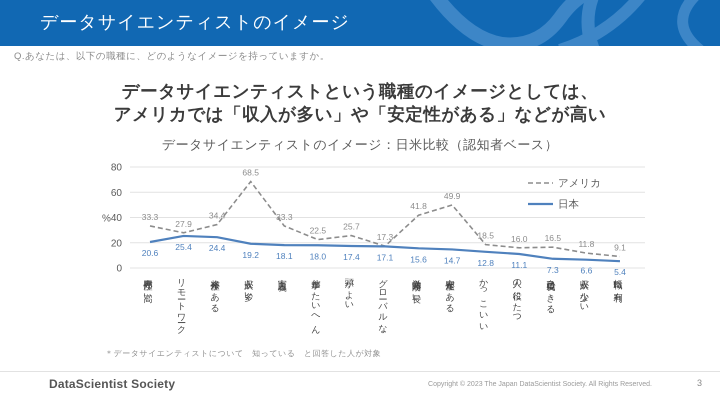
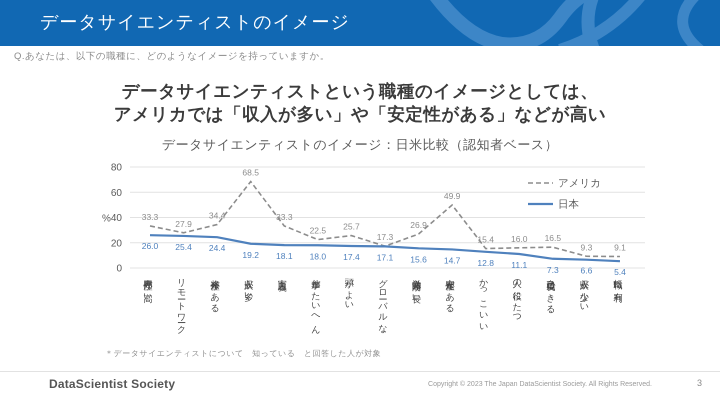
日本/専門性が高い: 20.6 -> 26.0
アメリカ/労働時間が長い: 41.8 -> 26.9
アメリカ/かっこいい: 18.5 -> 15.4
アメリカ/収入が少ない: 11.8 -> 9.3
